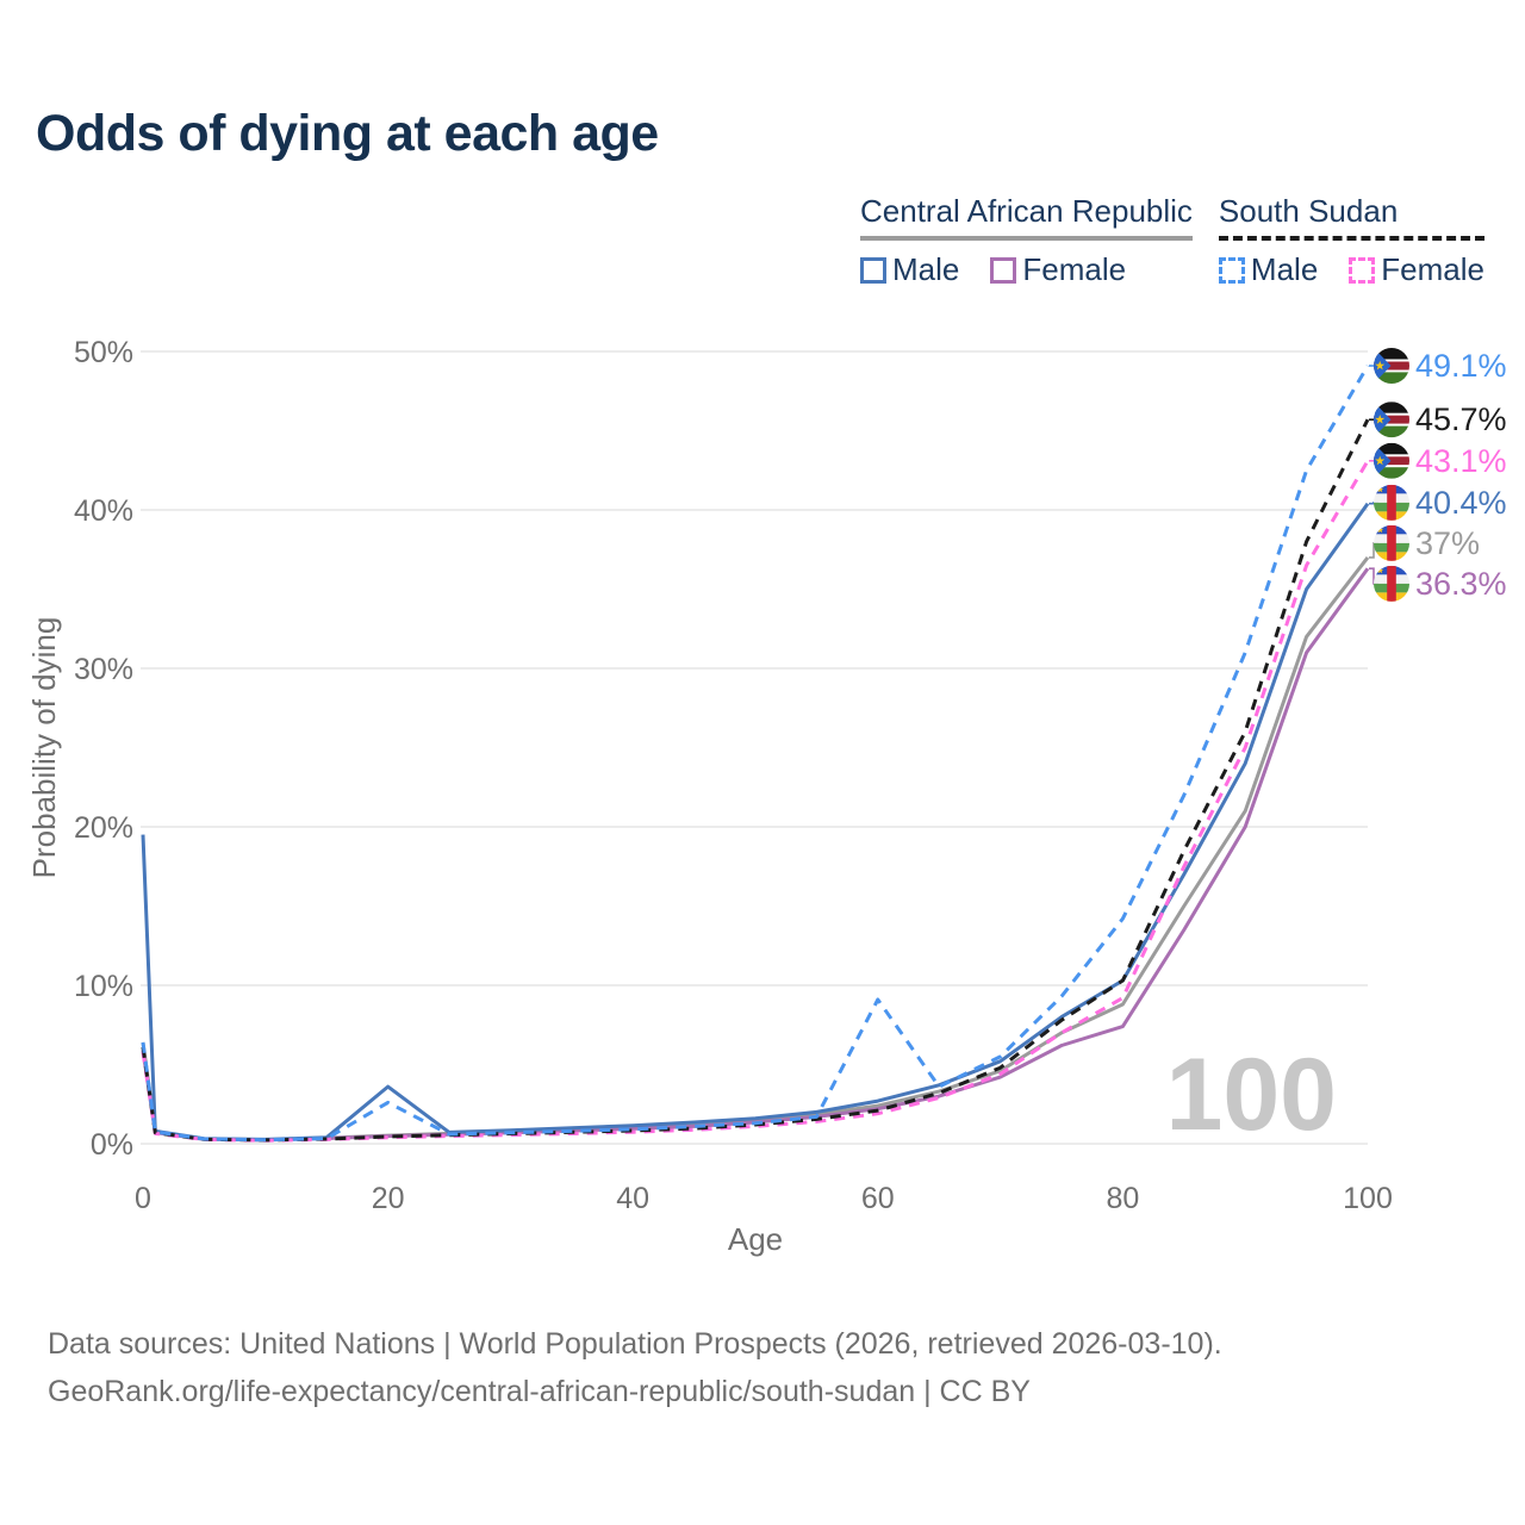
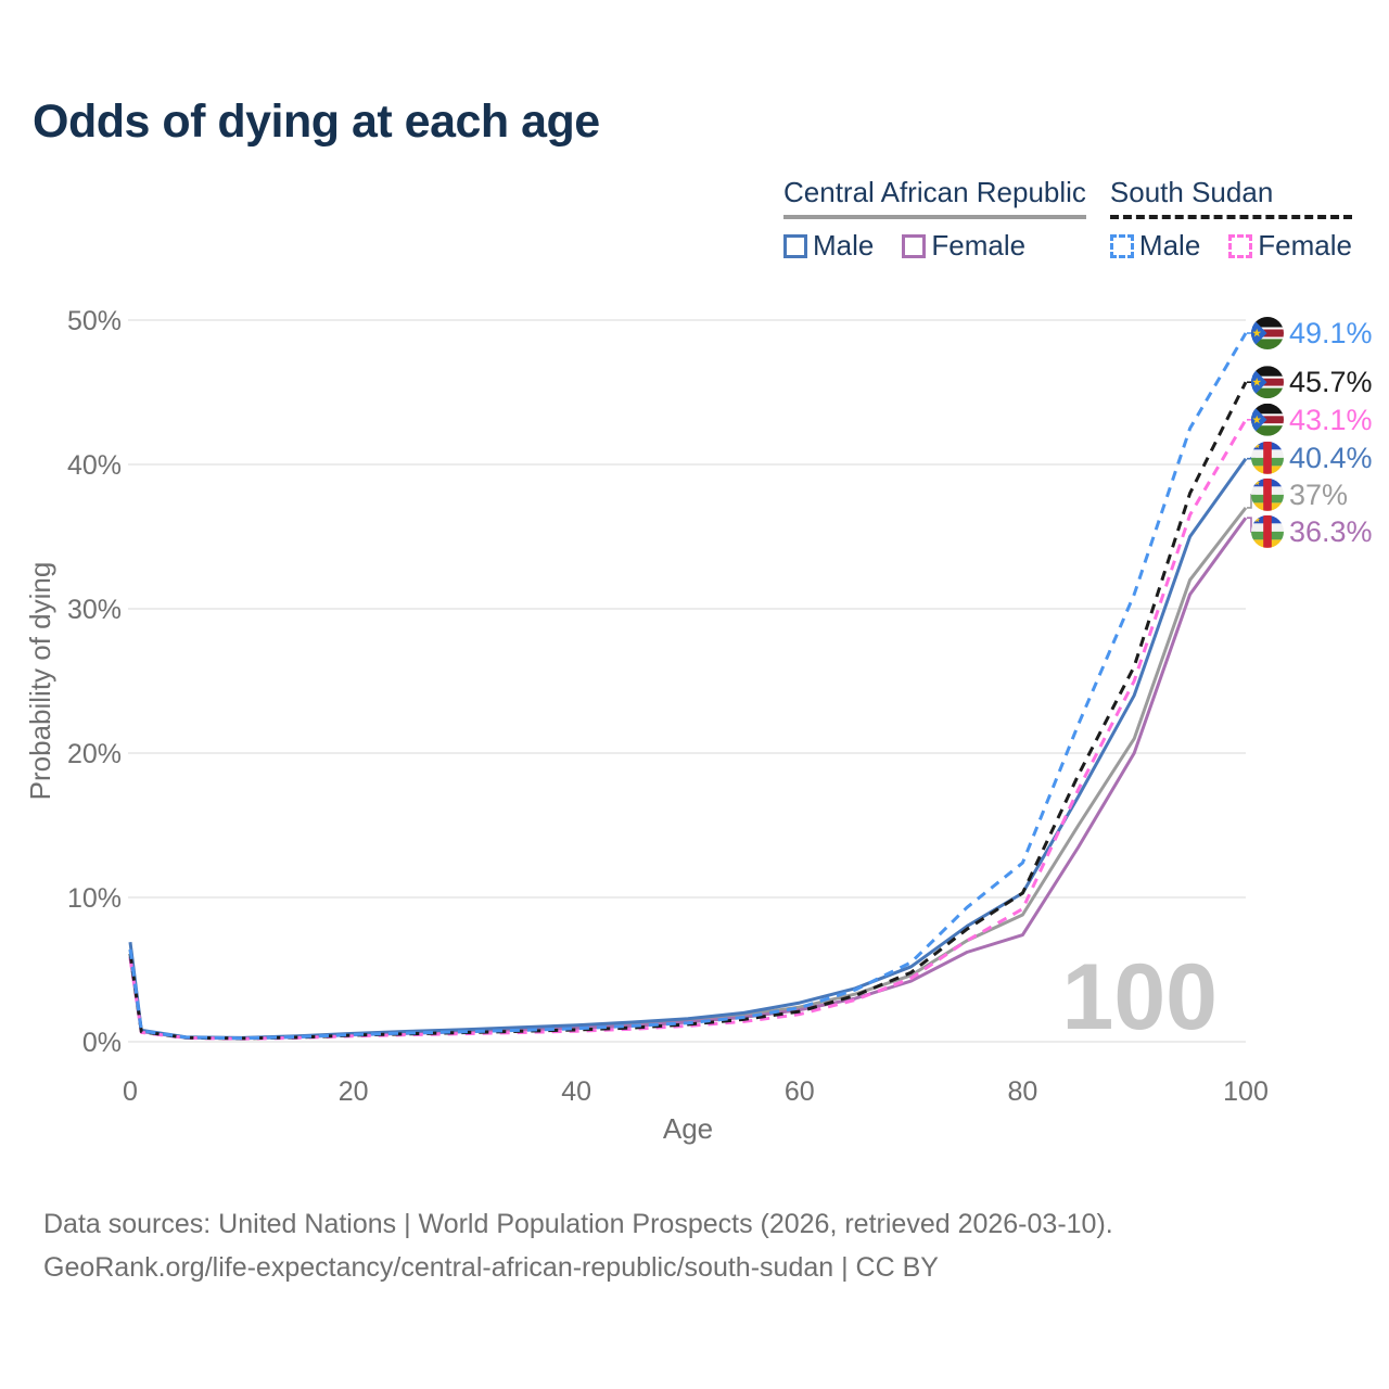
Central African Republic Male/0: 19.5% -> 6.9%
Central African Republic Male/20: 3.6% -> 0.6%
South Sudan Male/20: 2.6% -> 0.5%
South Sudan Male/60: 9.1% -> 2.4%
South Sudan Male/80: 14.2% -> 12.4%
